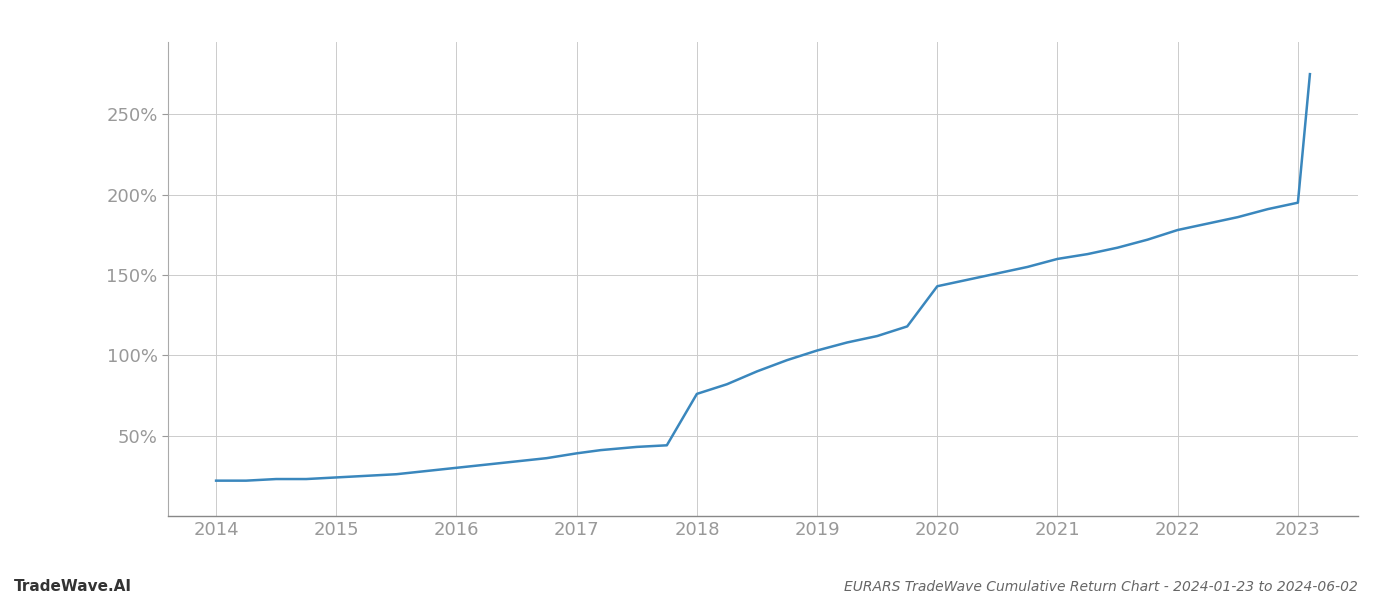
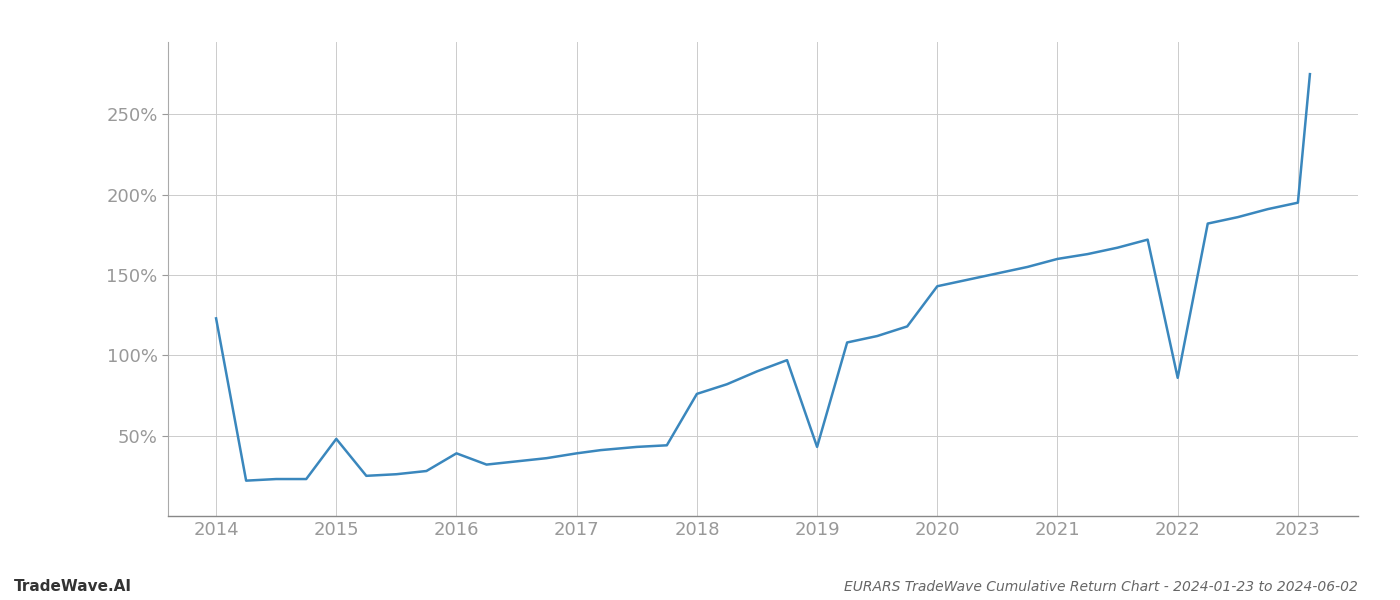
2014: 22% -> 123%
2015: 24% -> 48%
2016: 30% -> 39%
2019: 103% -> 43%
2022: 178% -> 86%
